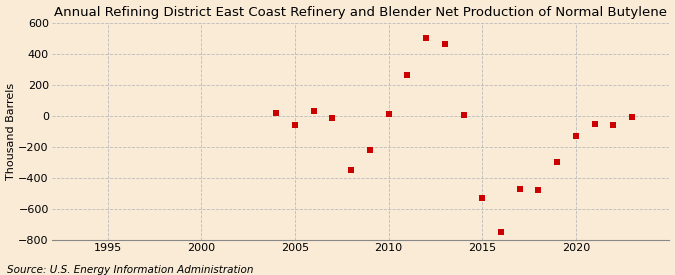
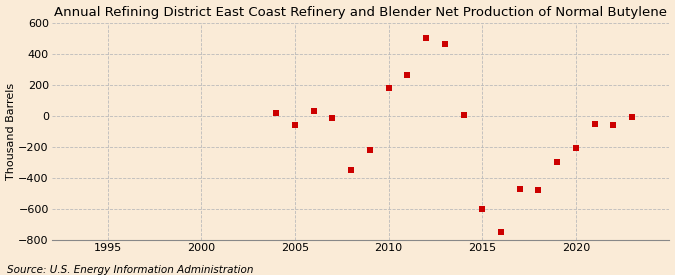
2010: 10 -> 180
2015: -530 -> -600
2020: -130 -> -210
